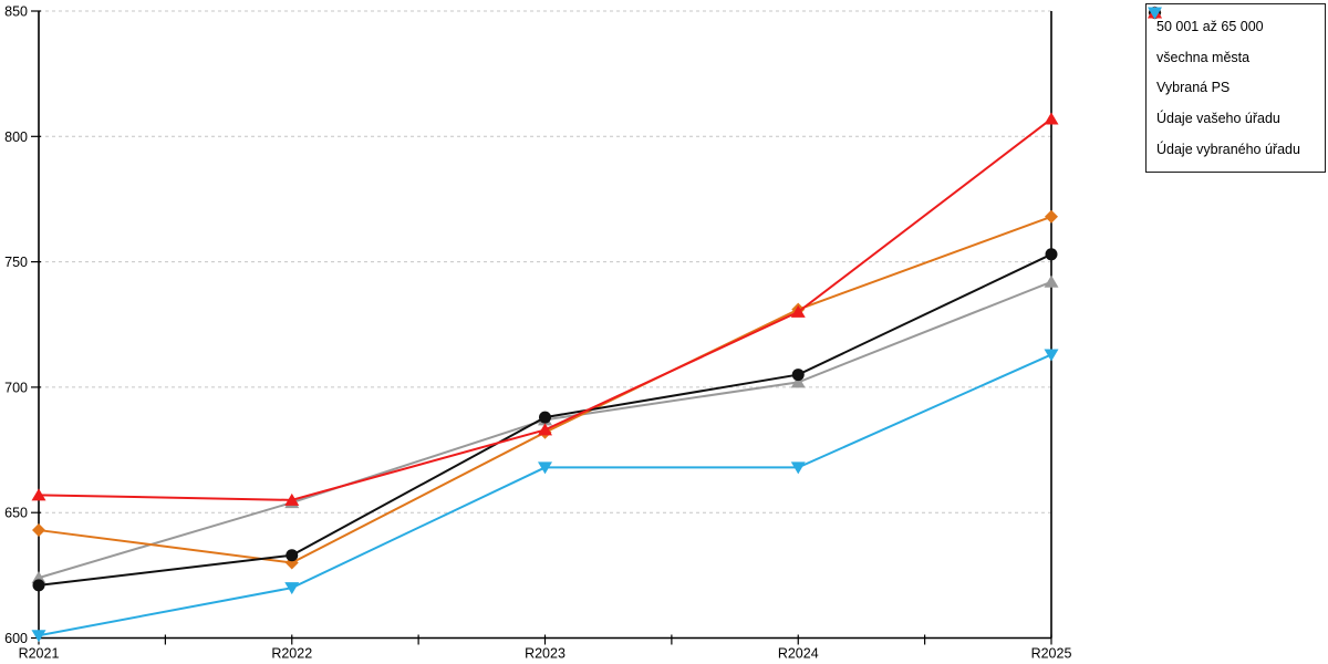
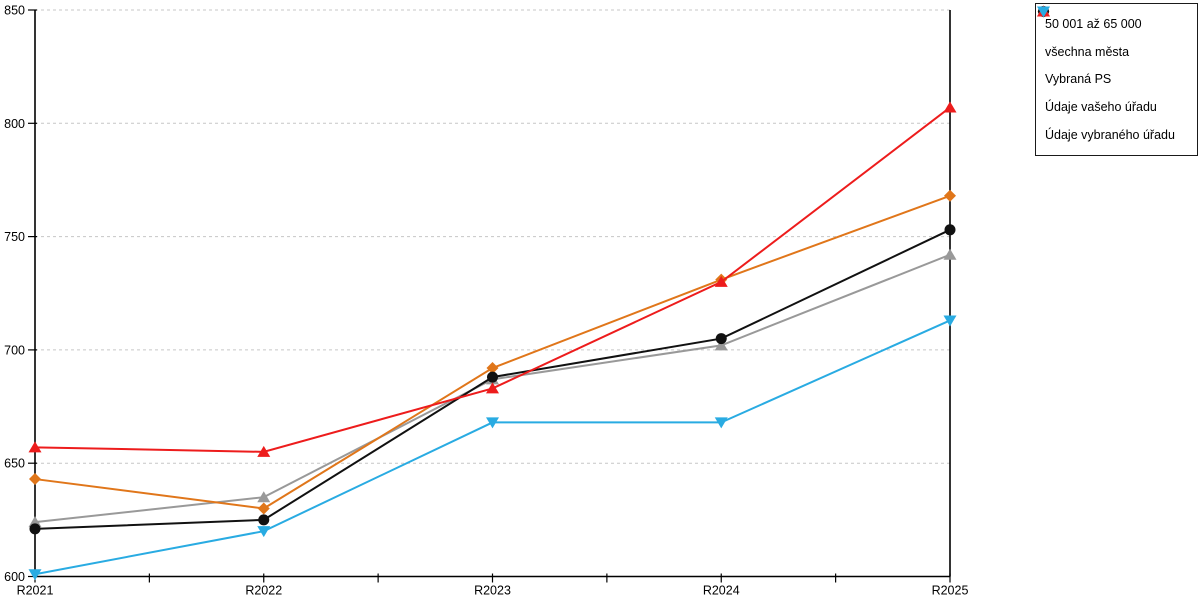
všechna města/R2022: 633 -> 625
Vybraná PS/R2022: 654 -> 635
50 001 až 65 000/R2023: 682 -> 692
